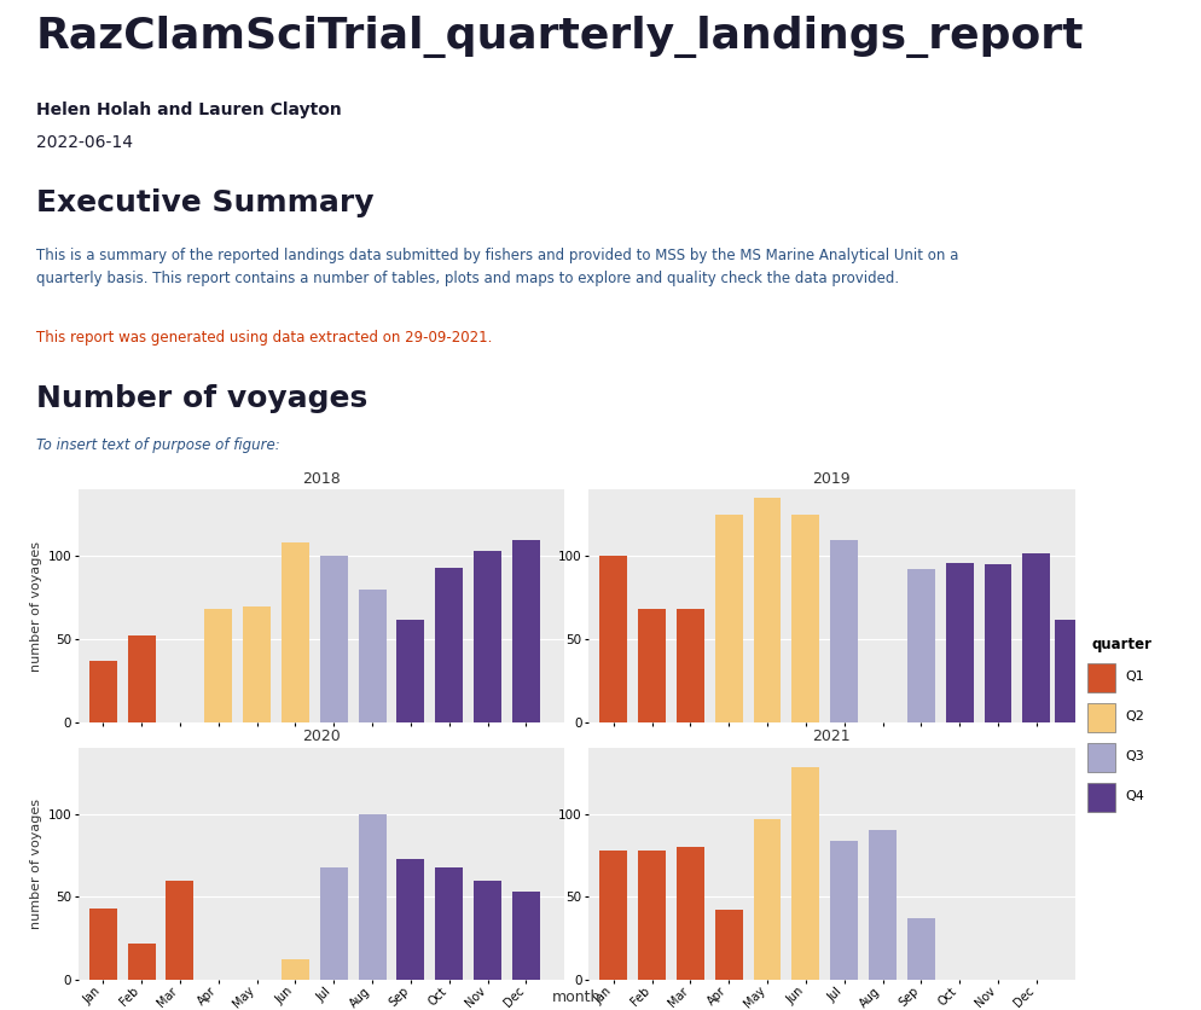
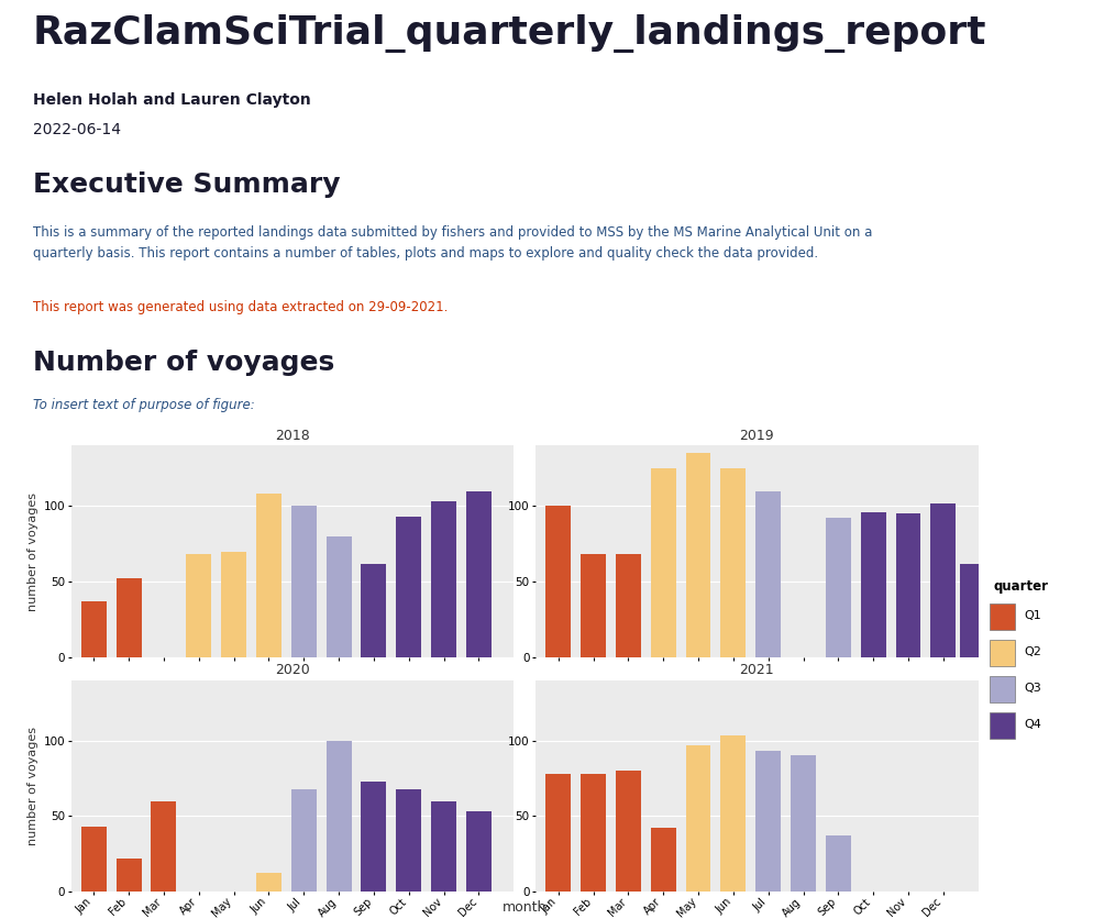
2021/Jun: 128 -> 103
2021/Jul: 84 -> 93
